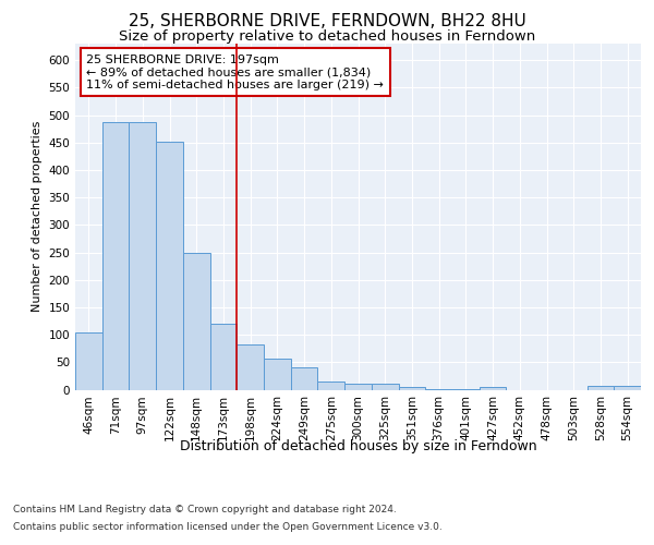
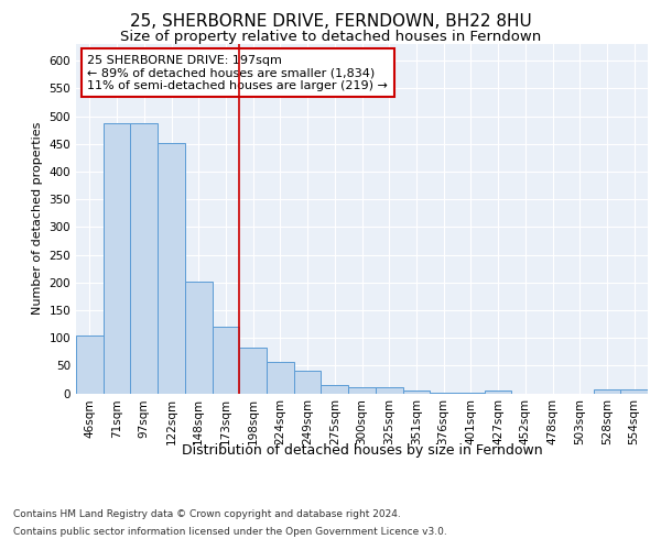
148sqm: 250 -> 202
